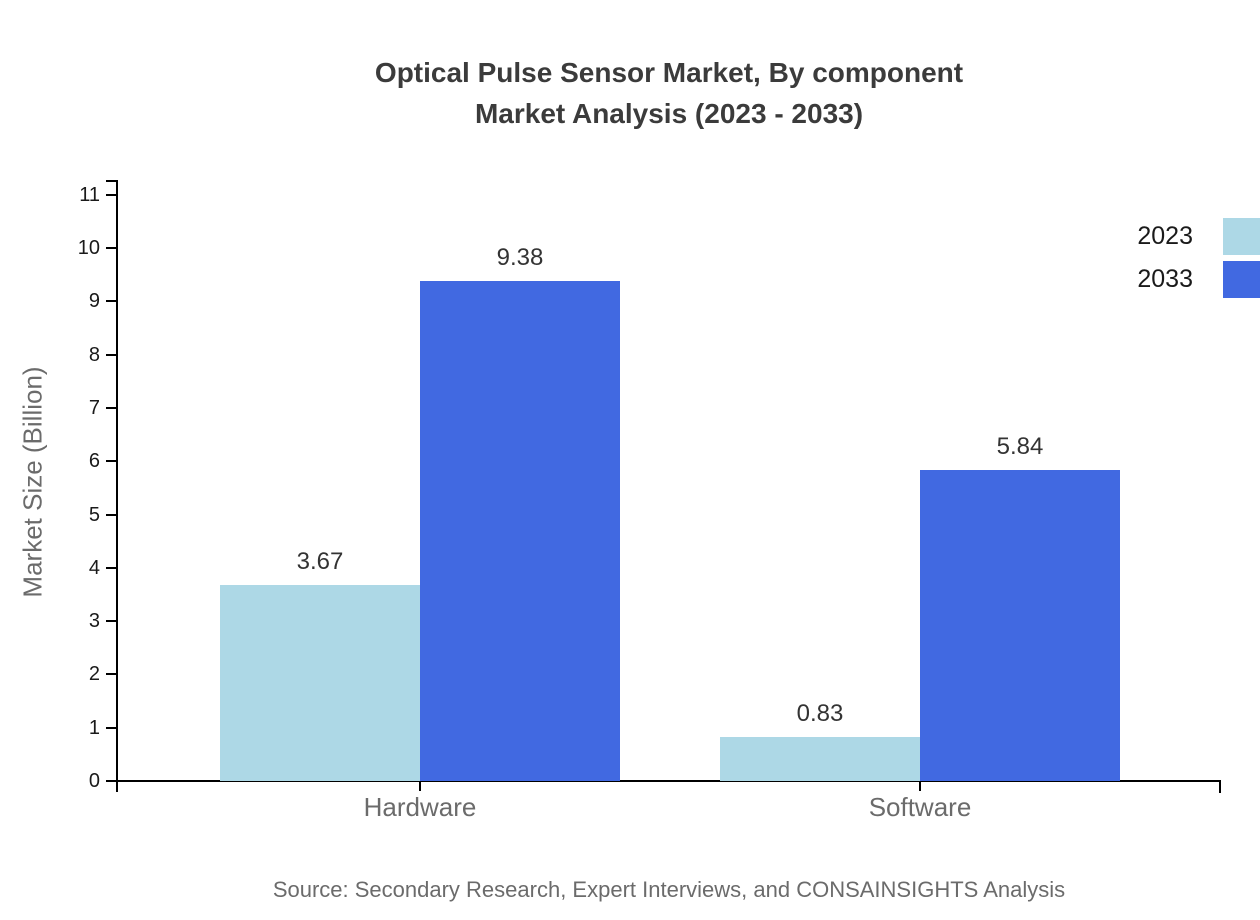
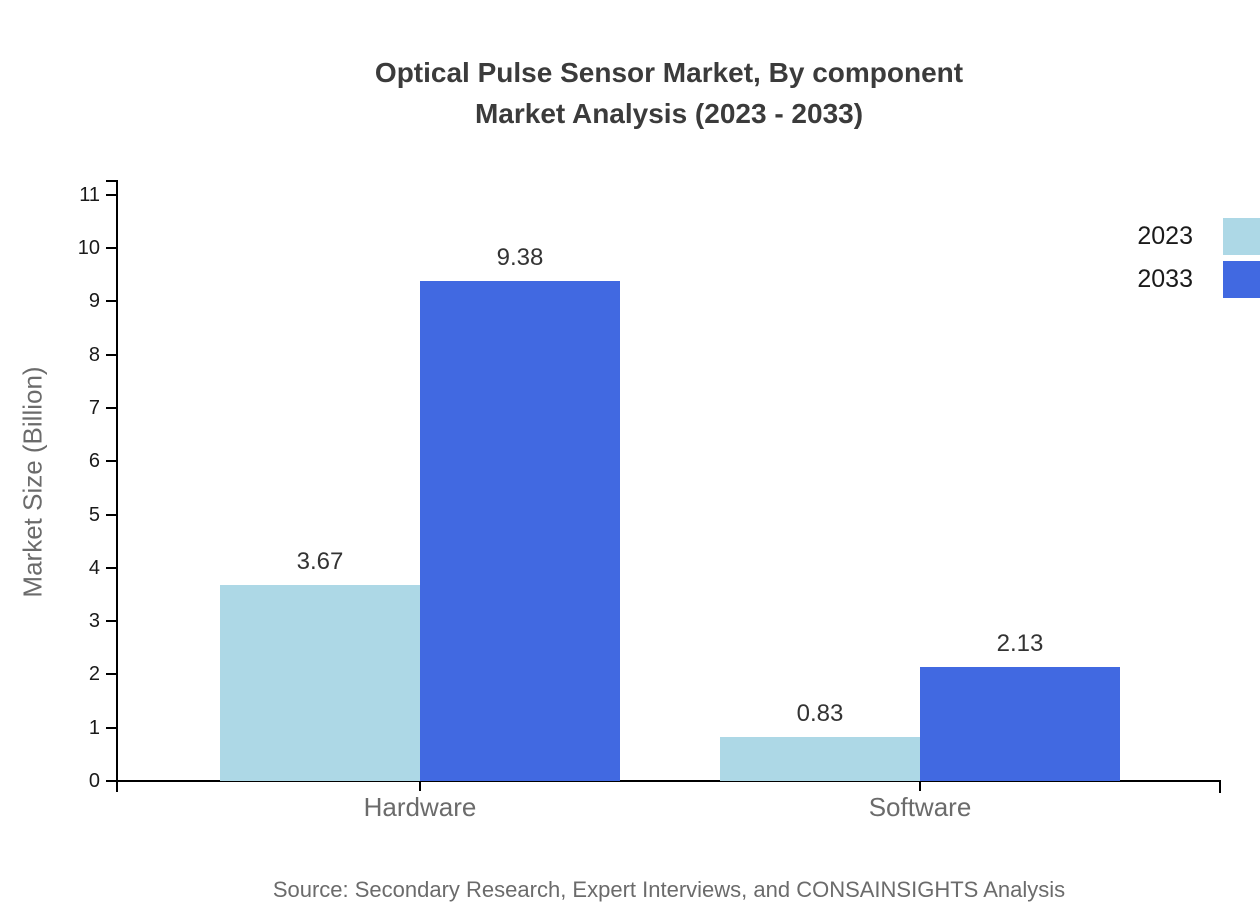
2033/Software: 5.84 -> 2.13
